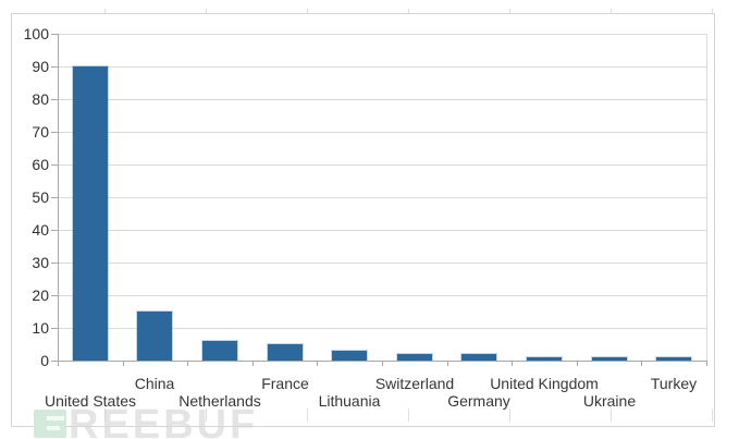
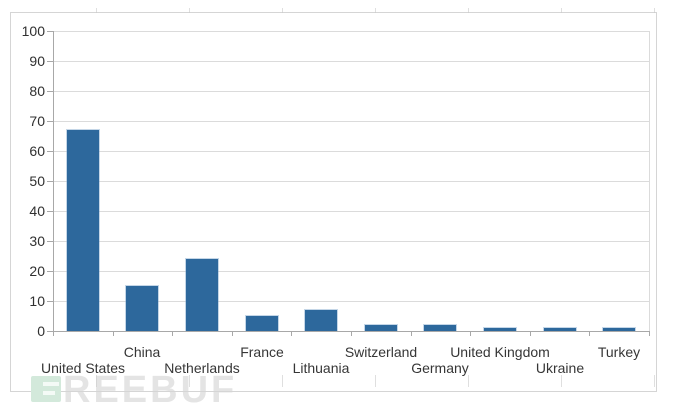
United States: 90 -> 67
Netherlands: 6 -> 24
Lithuania: 3 -> 7
